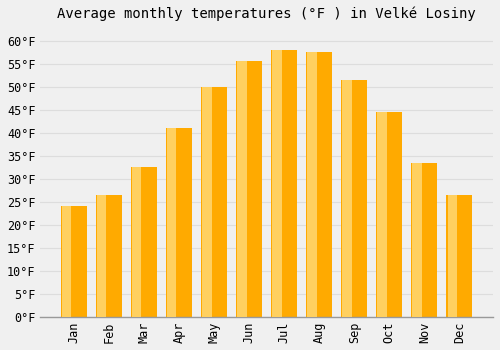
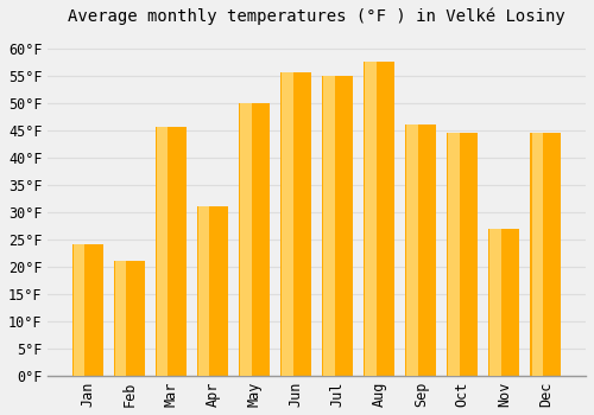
Feb: 26.5°F -> 21.0°F
Mar: 32.5°F -> 45.5°F
Apr: 41.0°F -> 31.0°F
Jul: 58.0°F -> 55.0°F
Sep: 51.5°F -> 46.0°F
Nov: 33.5°F -> 27.0°F
Dec: 26.5°F -> 44.5°F
